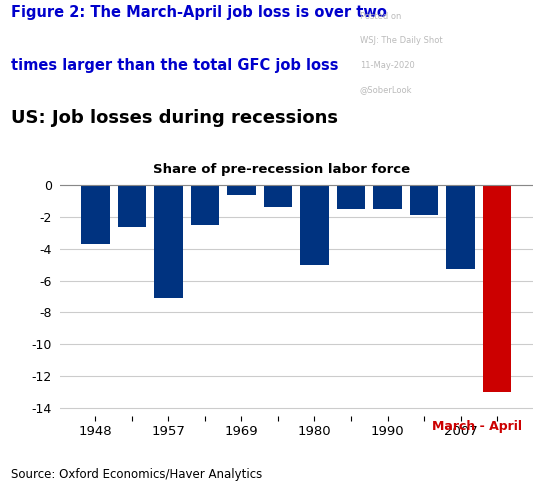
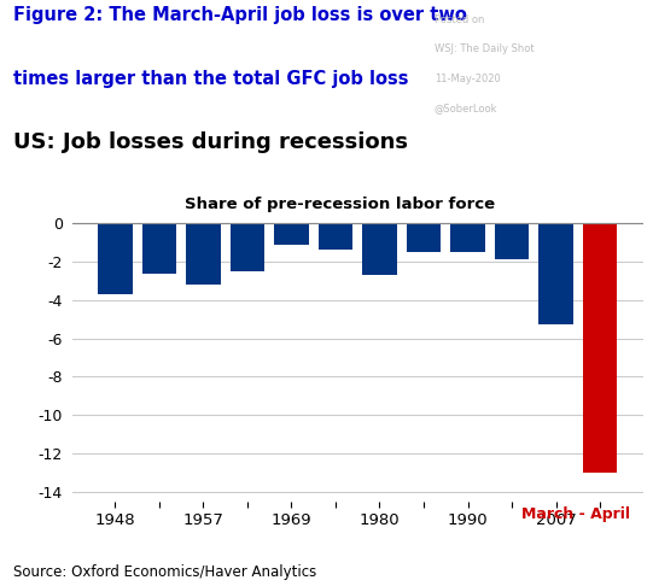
1957: -7.1 -> -3.2
1969: -0.6 -> -1.1
1980: -5.0 -> -2.7
